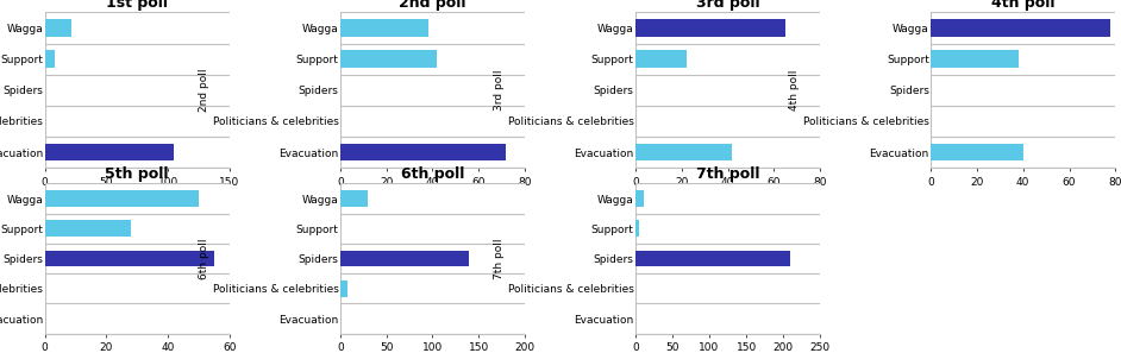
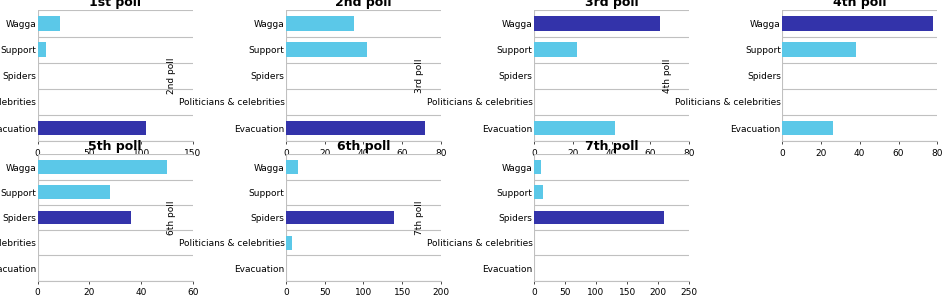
2nd poll/Wagga: 38 -> 35
4th poll/Evacuation: 40 -> 26
5th poll/Spiders: 55 -> 36
6th poll/Wagga: 30 -> 16
7th poll/Support: 5 -> 14
